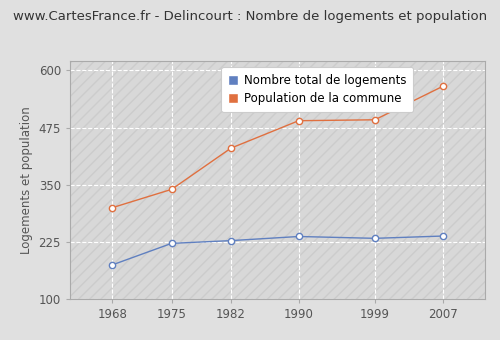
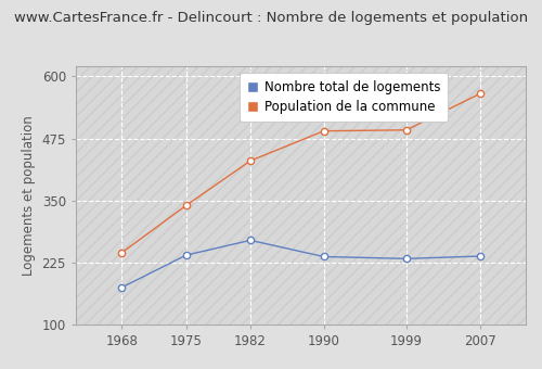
Population de la commune/1968: 300 -> 245
Nombre total de logements/1975: 222 -> 240
Nombre total de logements/1982: 228 -> 270
